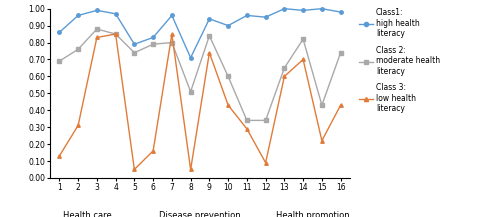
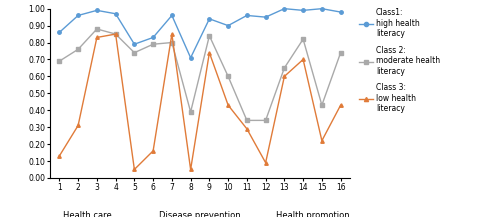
Class 2: moderate health literacy/8: 0.51 -> 0.39
